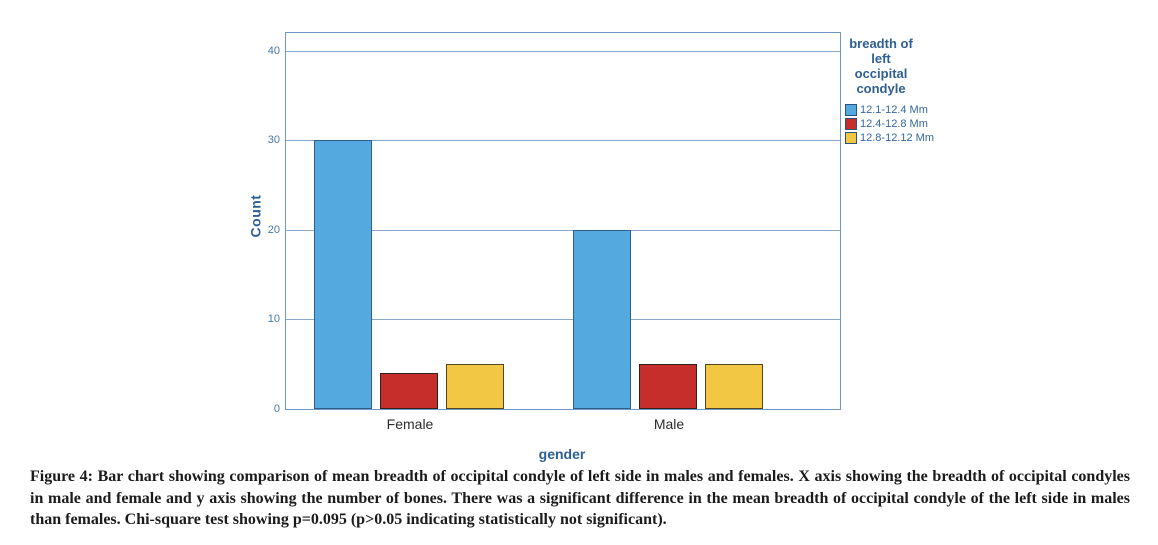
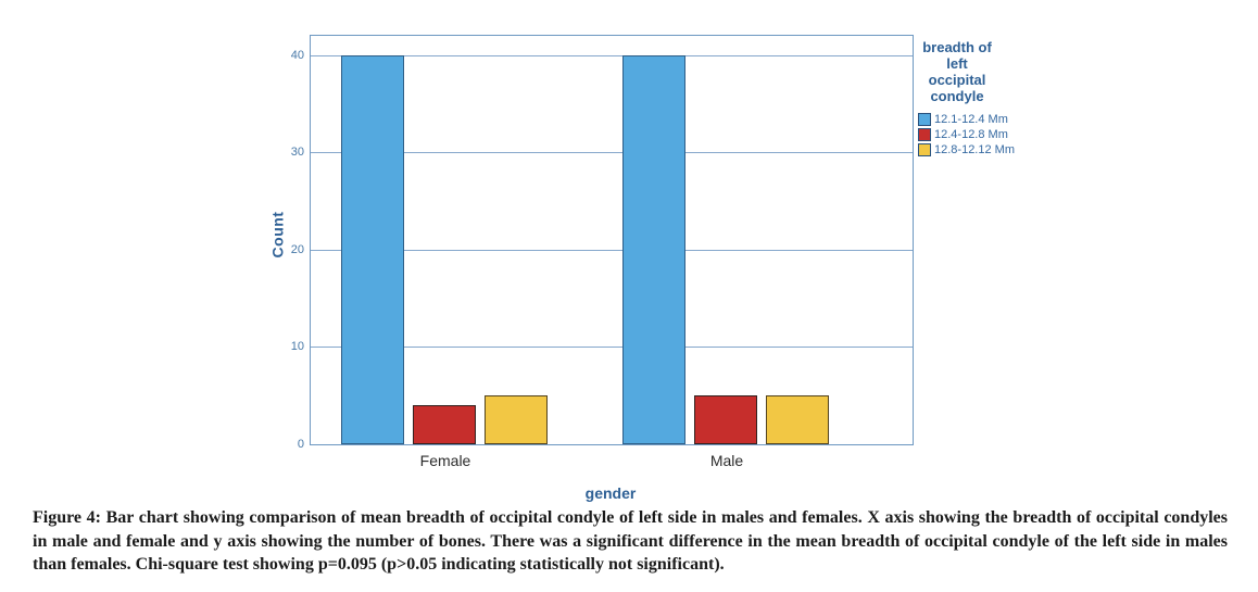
12.1-12.4 Mm/Female: 30 -> 40
12.1-12.4 Mm/Male: 20 -> 40
